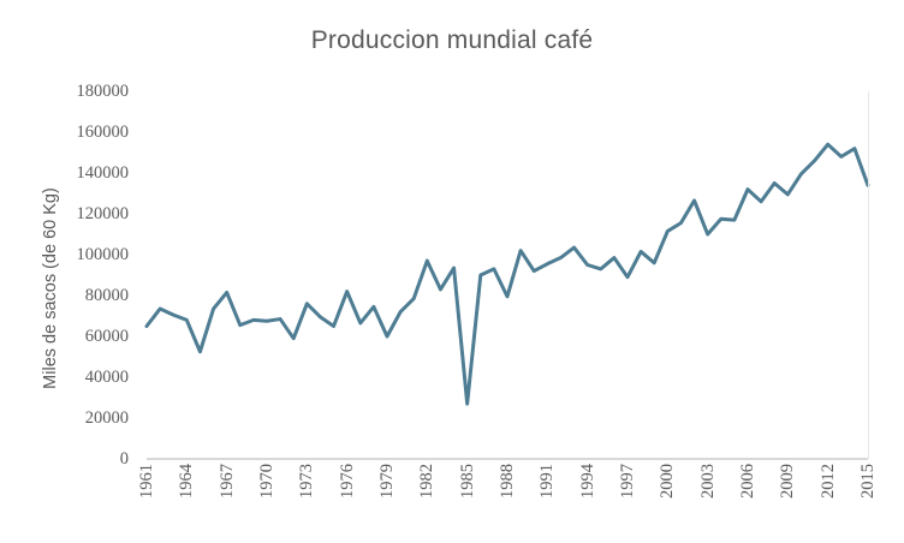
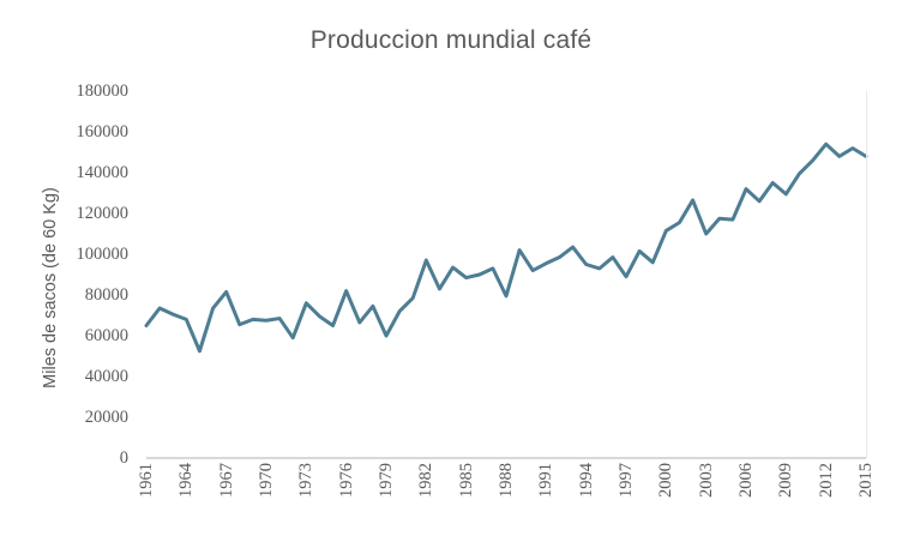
1985: 27000 -> 88000
2015: 134000 -> 148000
